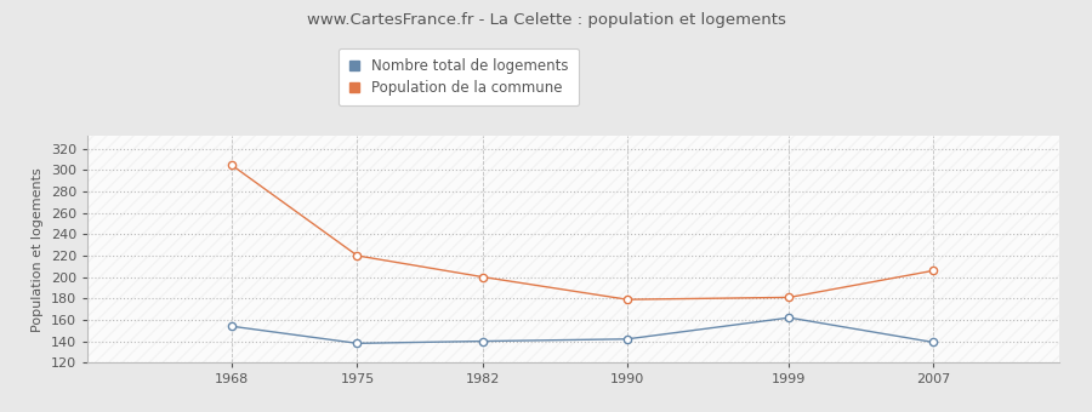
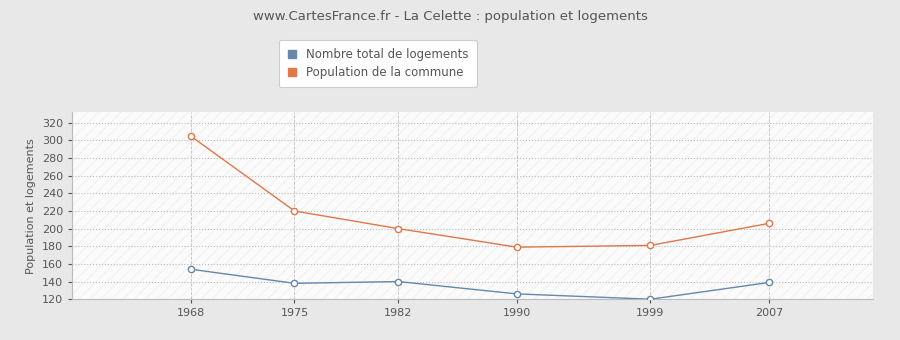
Nombre total de logements/1990: 142 -> 126
Nombre total de logements/1999: 162 -> 120
